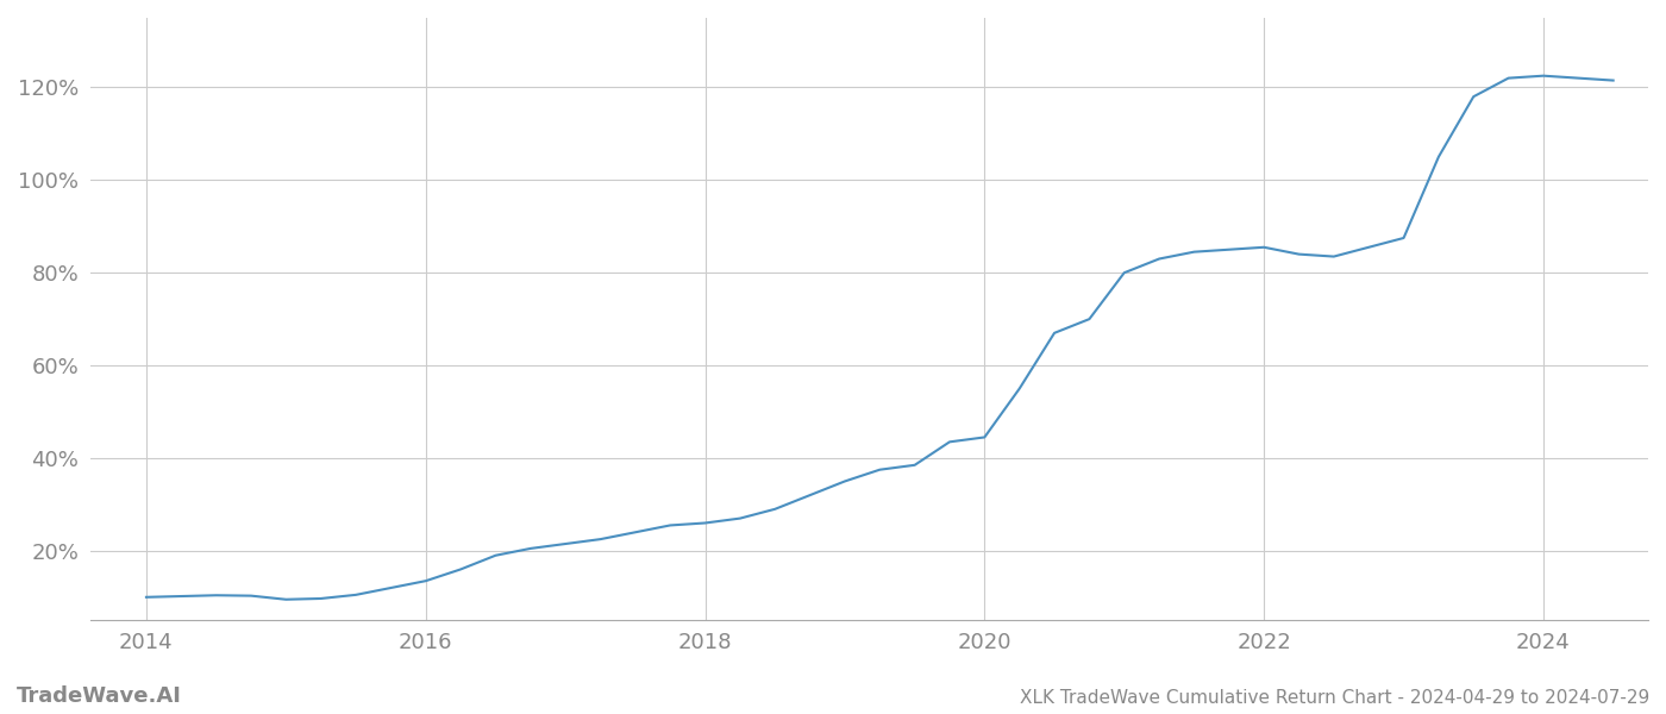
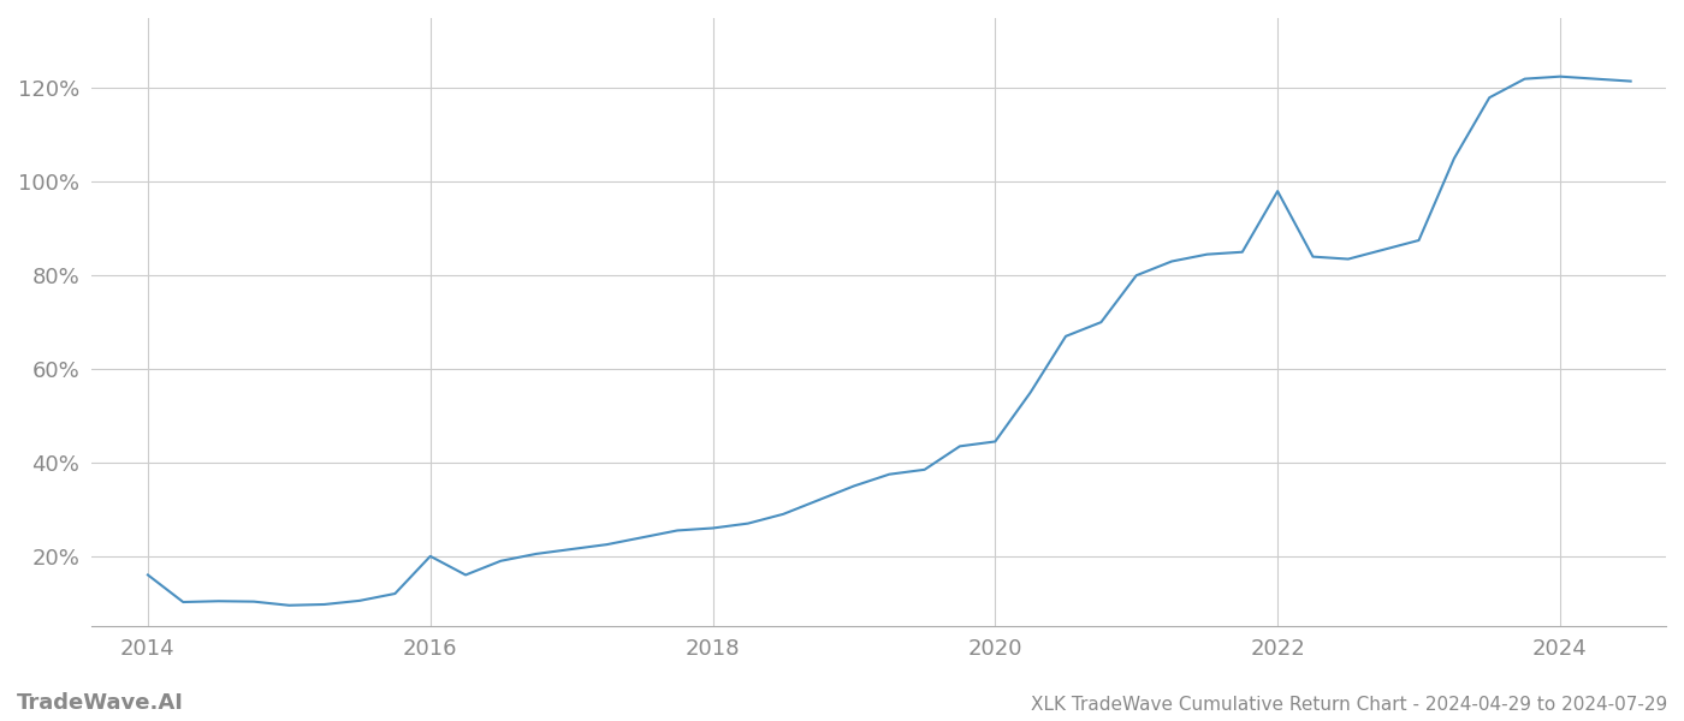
2014: 10.0% -> 16.0%
2016: 13.5% -> 20.0%
2022: 85.5% -> 98.0%
